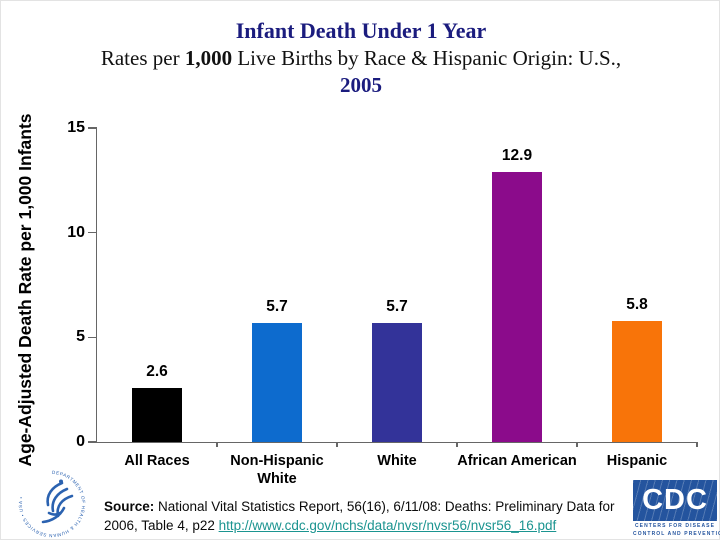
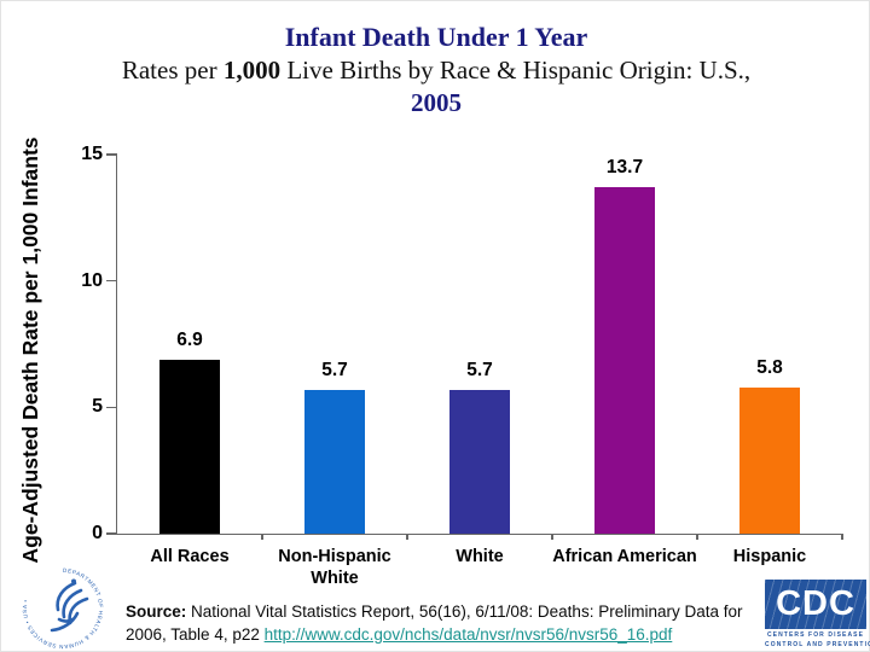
All Races: 2.6 -> 6.9
African American: 12.9 -> 13.7
